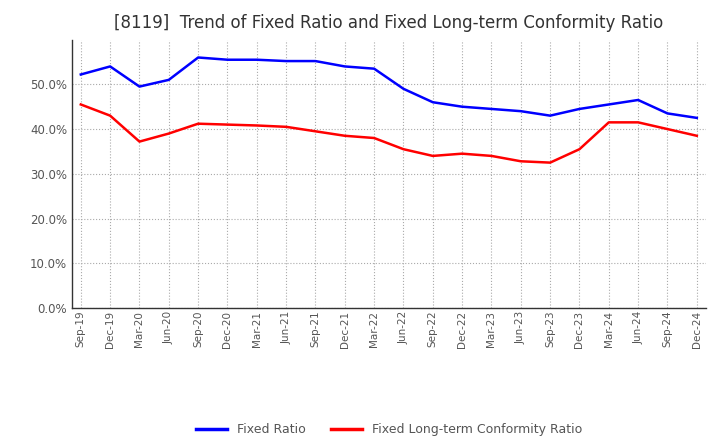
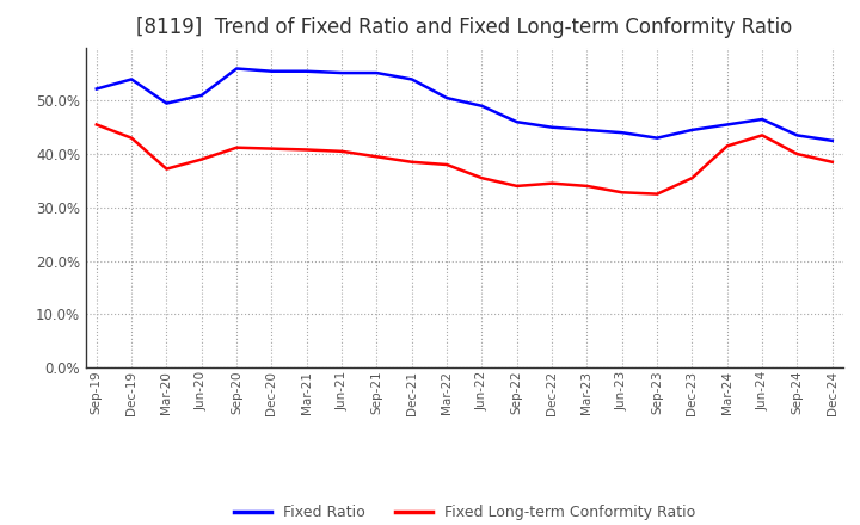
Fixed Ratio/Mar-22: 53.5% -> 50.5%
Fixed Long-term Conformity Ratio/Jun-24: 41.5% -> 43.5%
